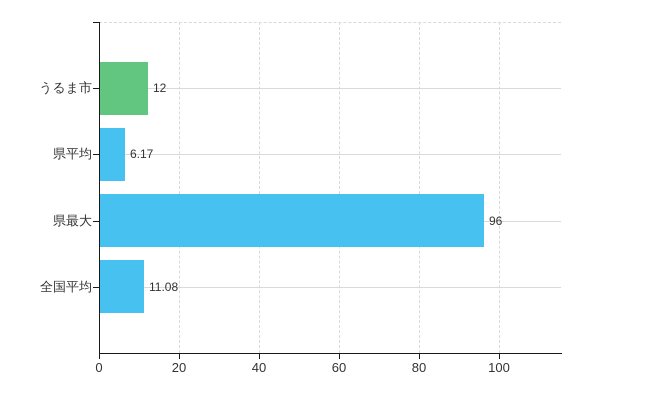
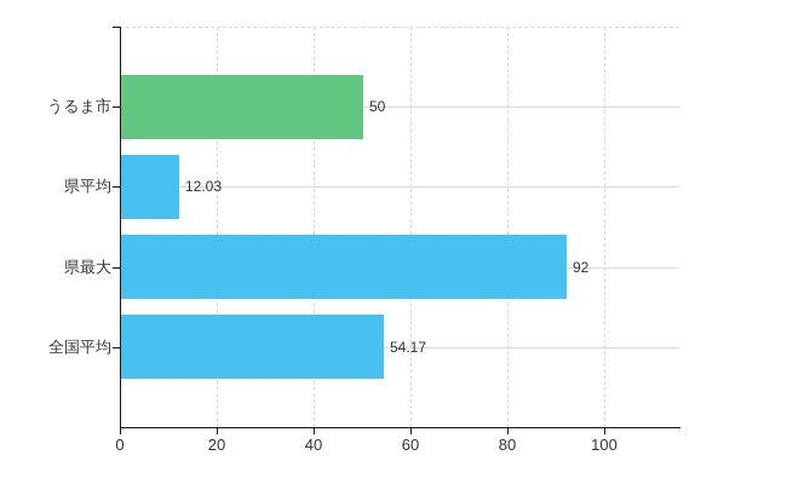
うるま市: 12 -> 50
県平均: 6.17 -> 12.03
県最大: 96 -> 92
全国平均: 11.08 -> 54.17
